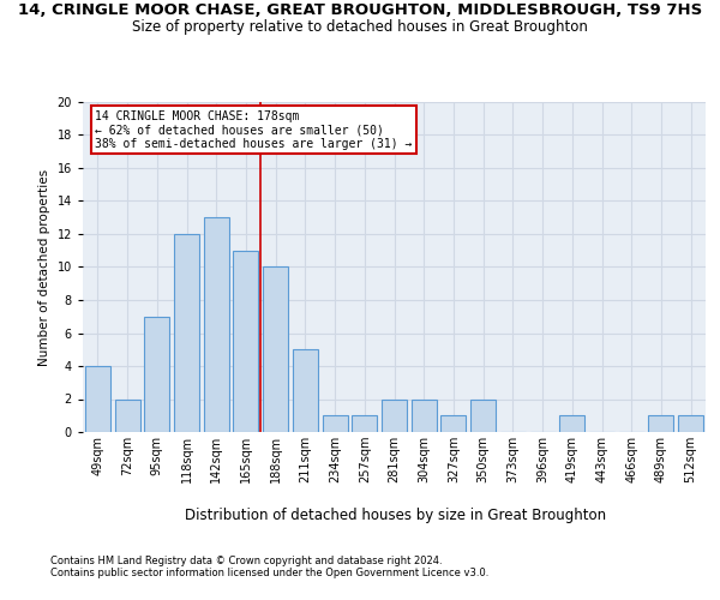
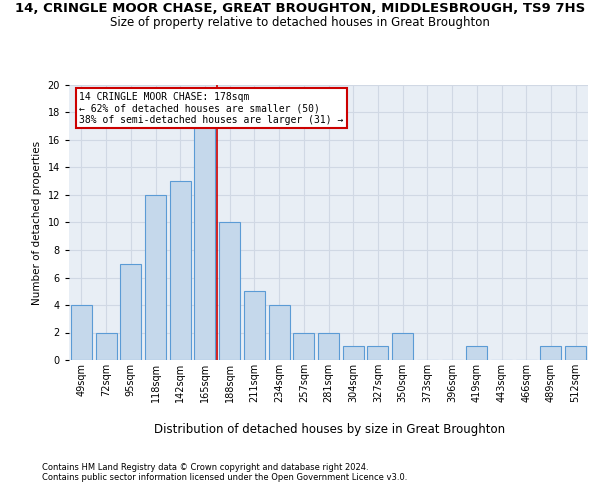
165sqm: 11 -> 17
234sqm: 1 -> 4
257sqm: 1 -> 2
304sqm: 2 -> 1
